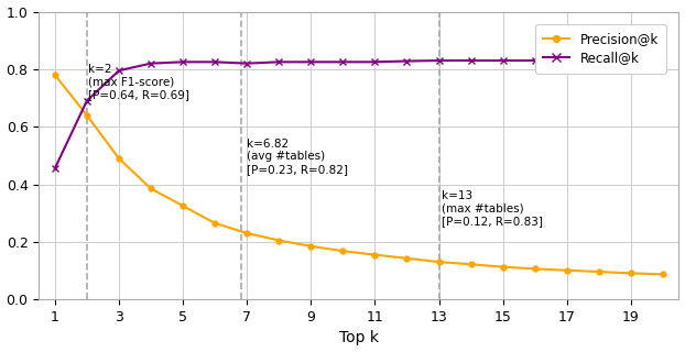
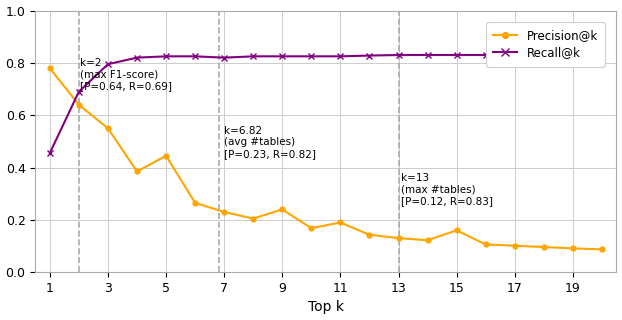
Precision@k/3: 0.490 -> 0.550
Precision@k/5: 0.325 -> 0.445
Precision@k/9: 0.185 -> 0.240
Precision@k/11: 0.155 -> 0.190
Precision@k/15: 0.113 -> 0.160
